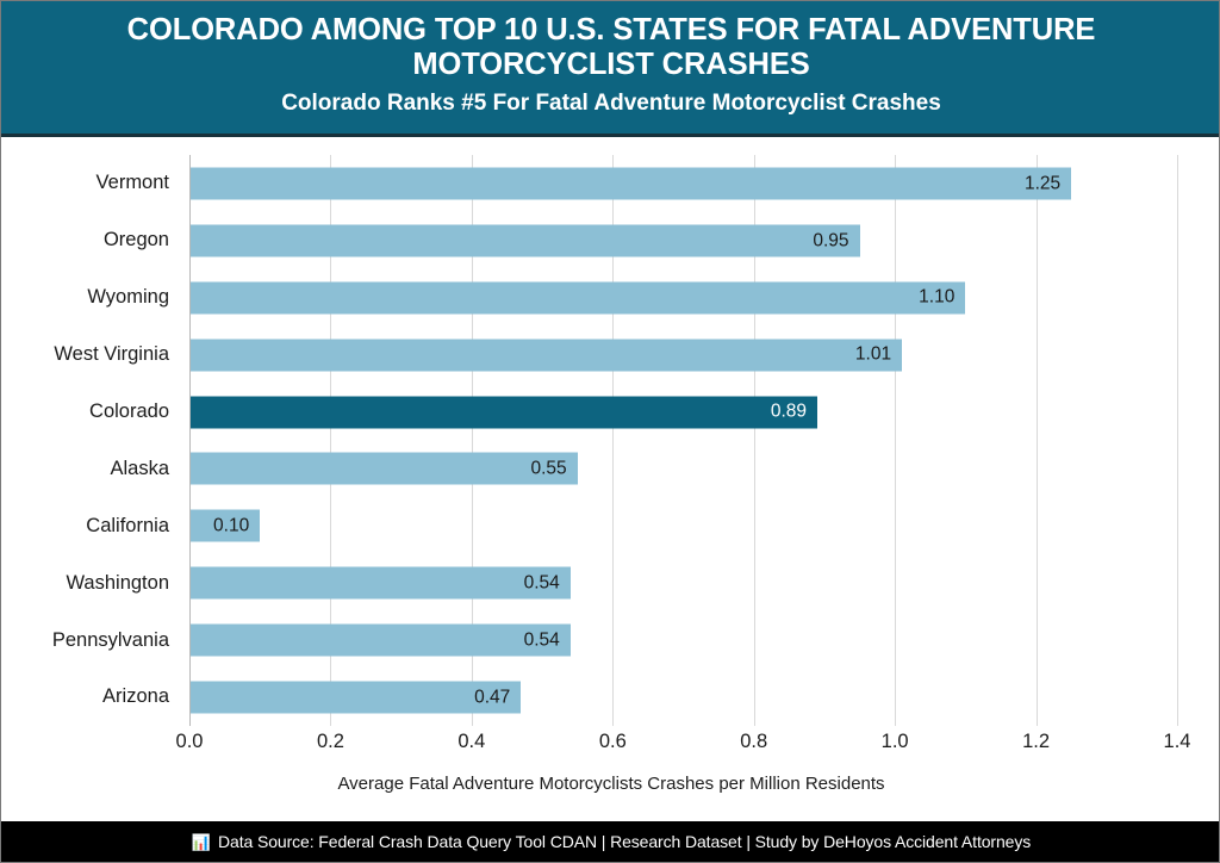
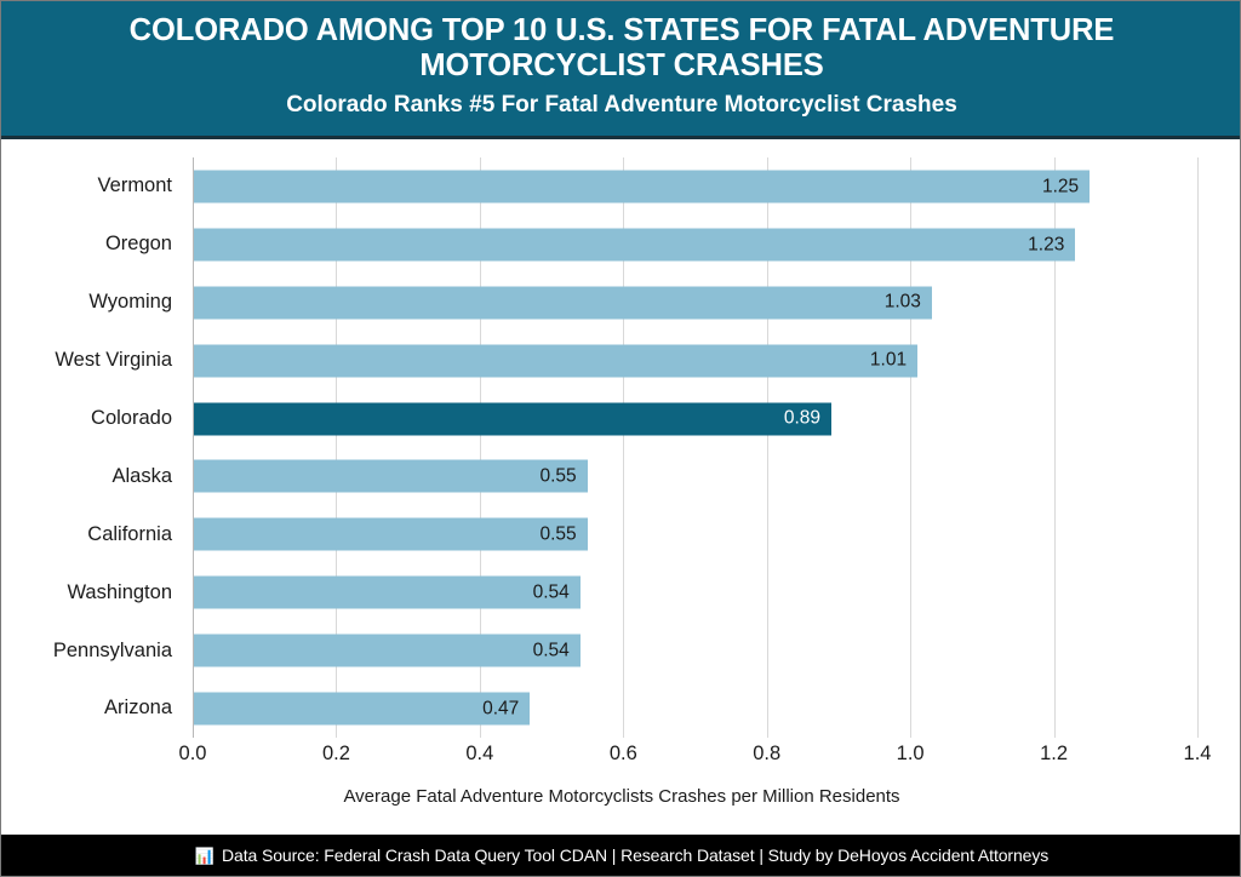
Oregon: 0.95 -> 1.23
Wyoming: 1.10 -> 1.03
California: 0.10 -> 0.55
